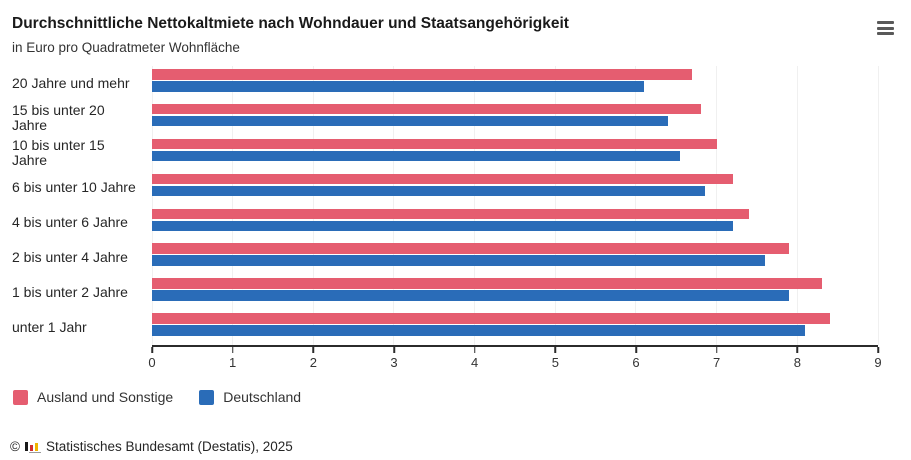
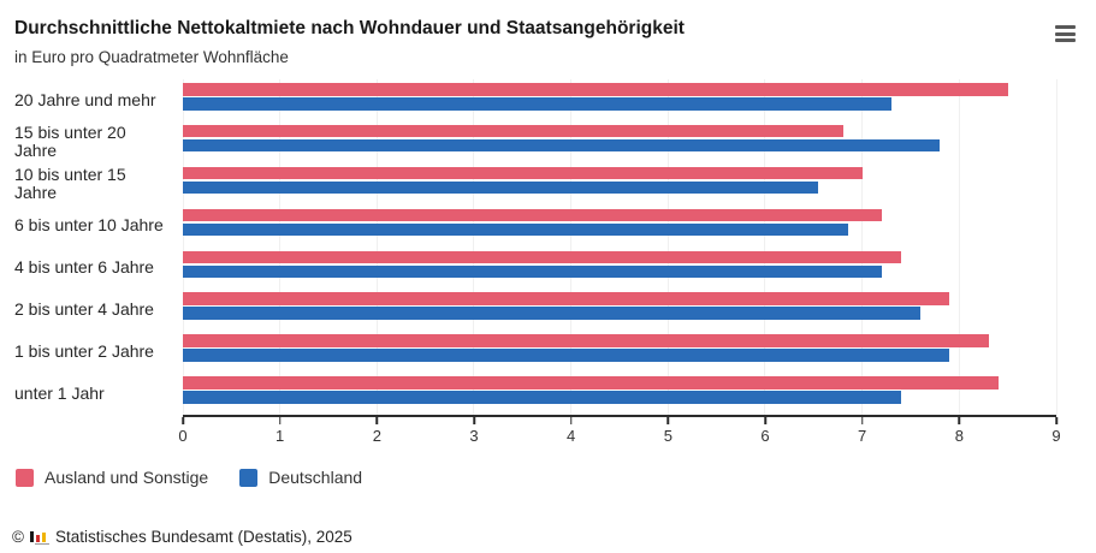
Ausland und Sonstige/20 Jahre und mehr: 6.7 -> 8.5
Deutschland/20 Jahre und mehr: 6.1 -> 7.3
Deutschland/15 bis unter 20 Jahre: 6.4 -> 7.8
Deutschland/unter 1 Jahr: 8.1 -> 7.4
